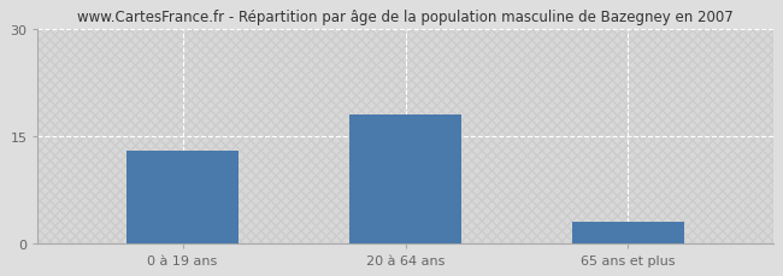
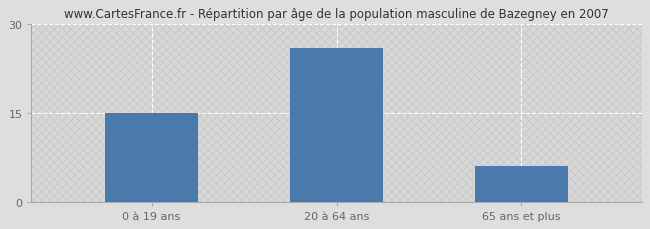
0 à 19 ans: 13 -> 15
20 à 64 ans: 18 -> 26
65 ans et plus: 3 -> 6
